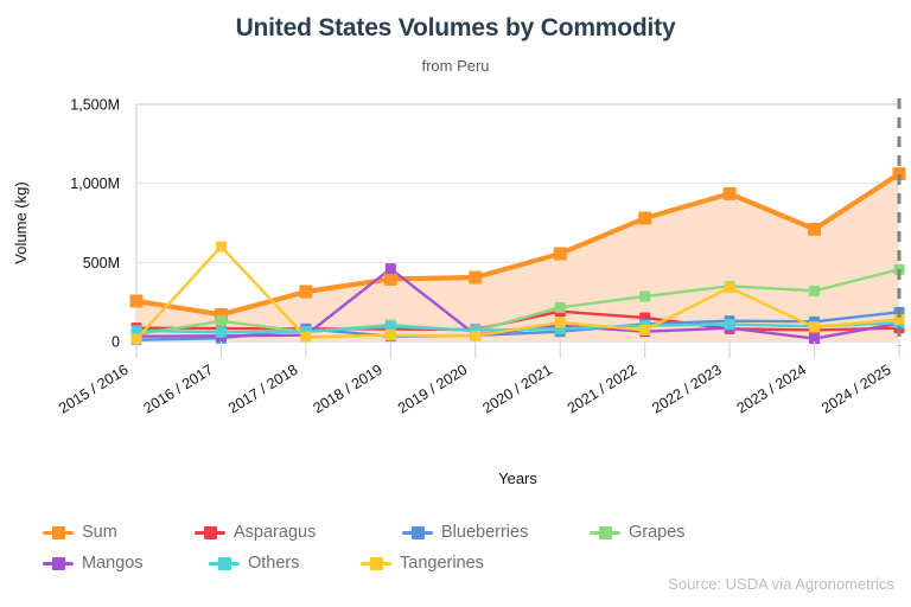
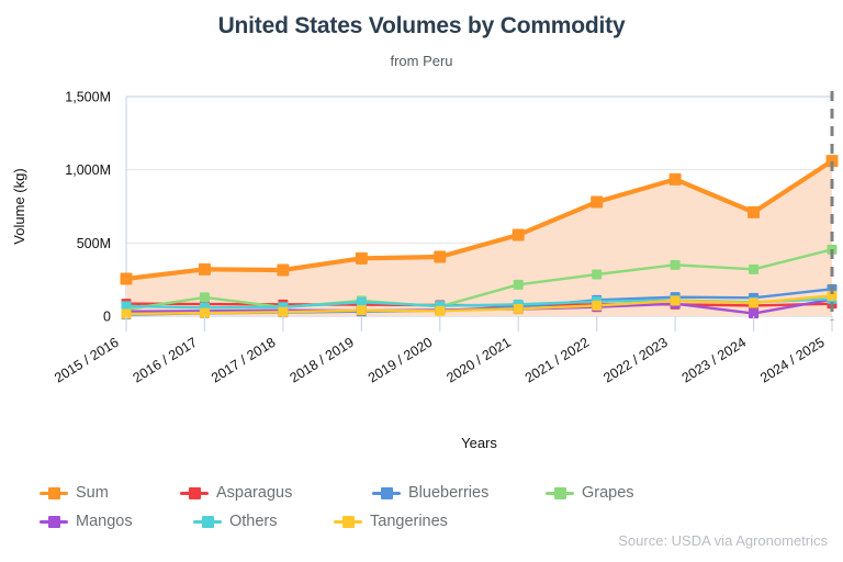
Sum/2016 / 2017: 170M -> 320M
Tangerines/2016 / 2017: 600M -> 20M
Blueberries/2017 / 2018: 80M -> 20M
Mangos/2018 / 2019: 460M -> 40M
Asparagus/2020 / 2021: 190M -> 70M
Mangos/2020 / 2021: 100M -> 50M
Tangerines/2020 / 2021: 120M -> 50M
Asparagus/2021 / 2022: 150M -> 80M
Tangerines/2022 / 2023: 340M -> 100M
